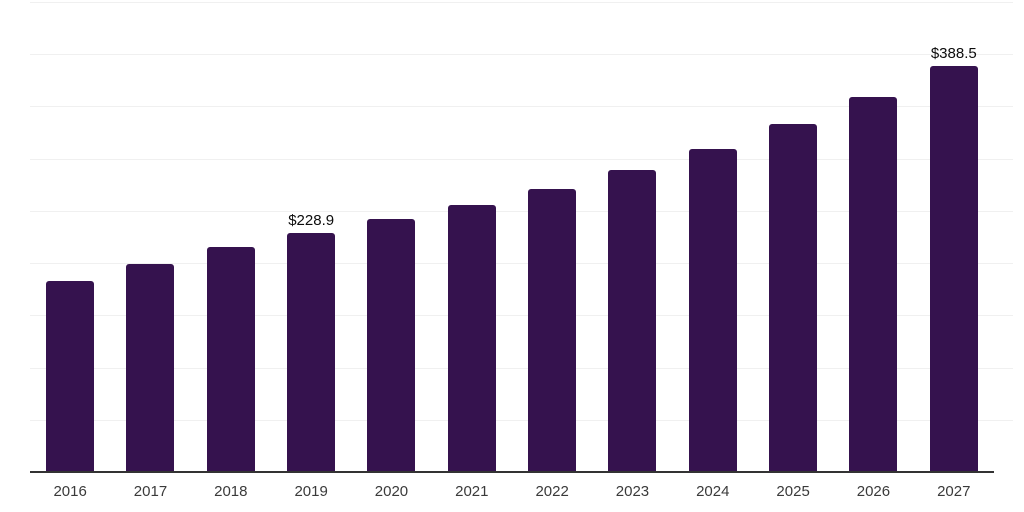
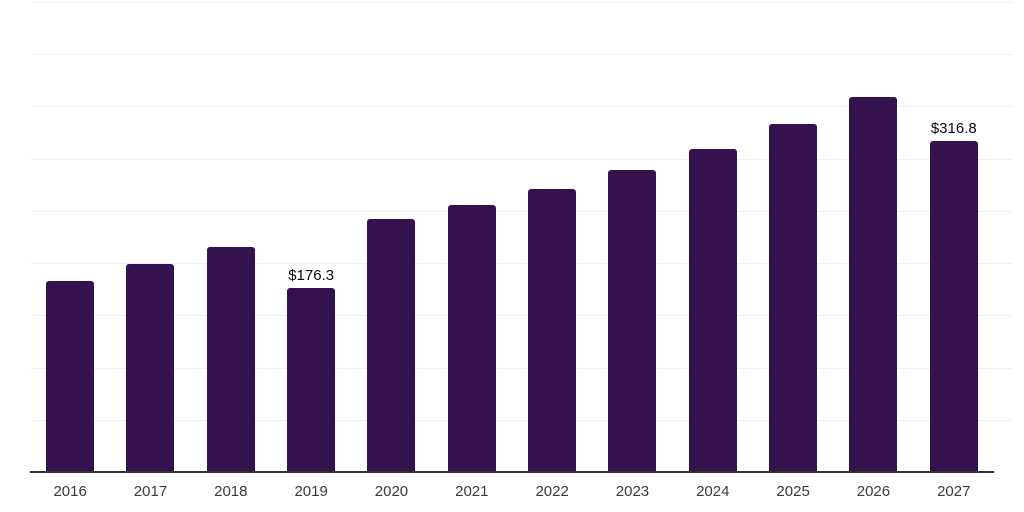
2019: $228.9 -> $176.3
2027: $388.5 -> $316.8
